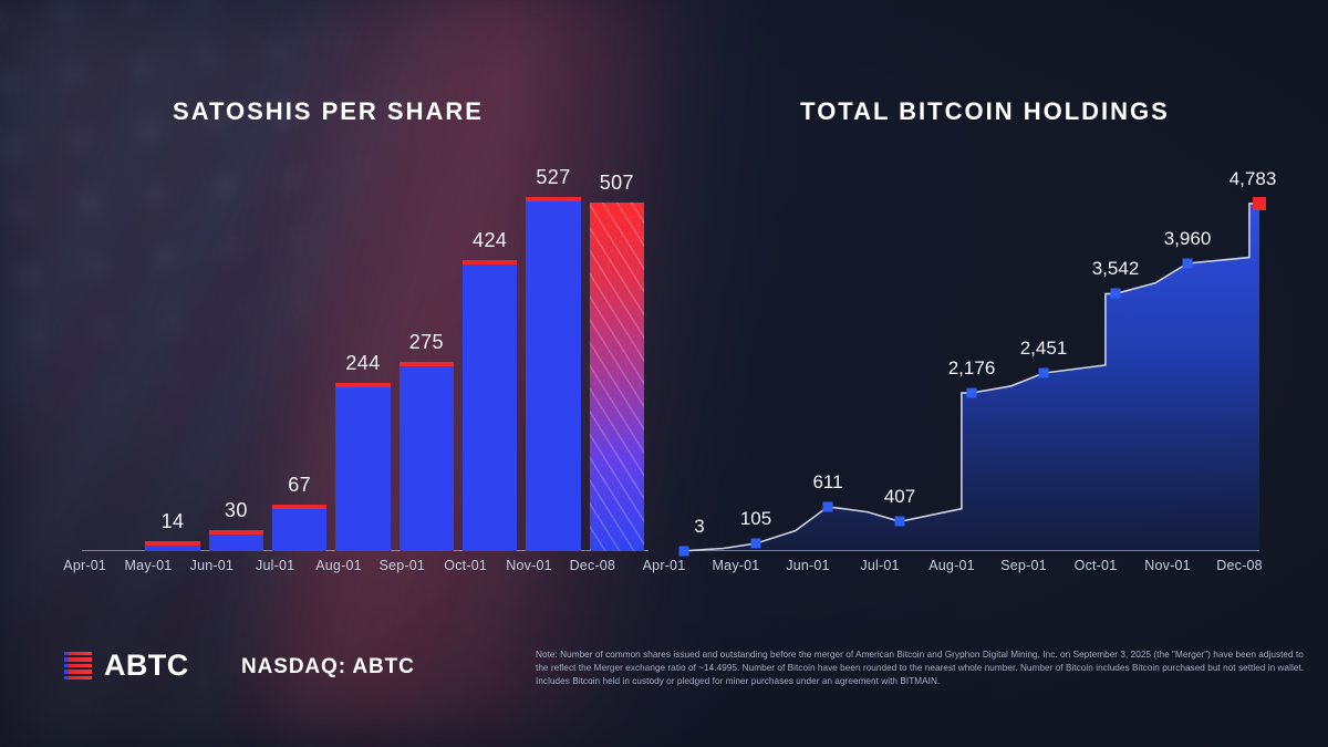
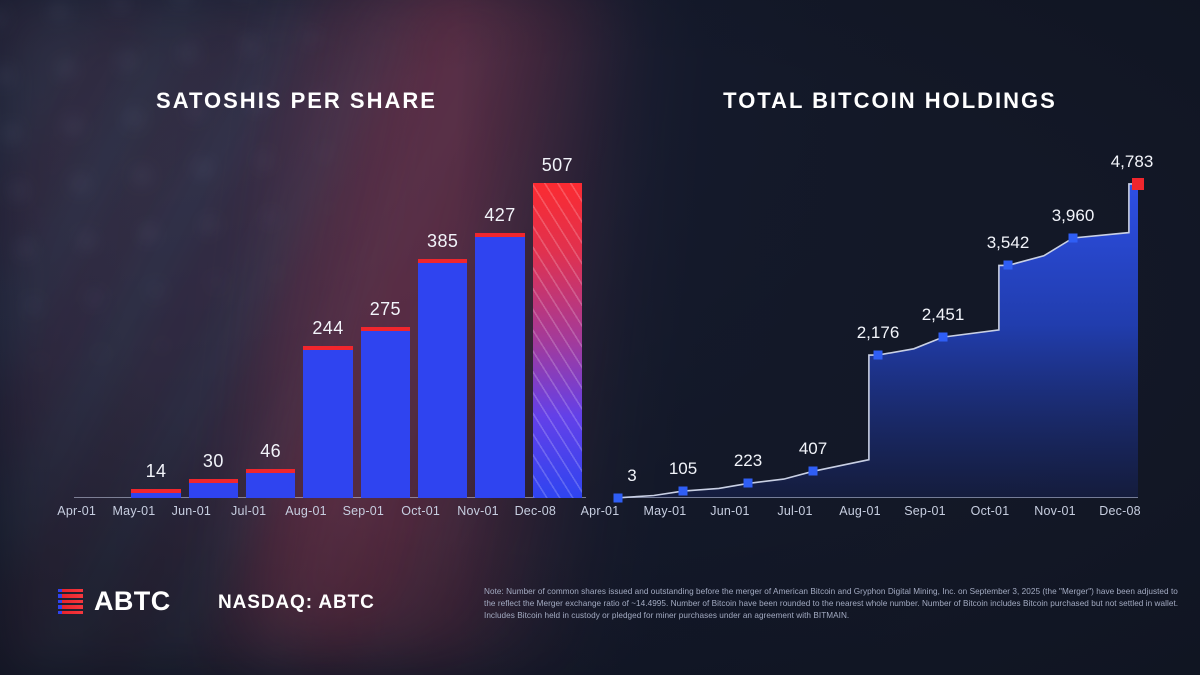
SATOSHIS PER SHARE/Jul-01: 67 -> 46
SATOSHIS PER SHARE/Oct-01: 424 -> 385
SATOSHIS PER SHARE/Nov-01: 527 -> 427
TOTAL BITCOIN HOLDINGS/Jun-01: 611 -> 223
